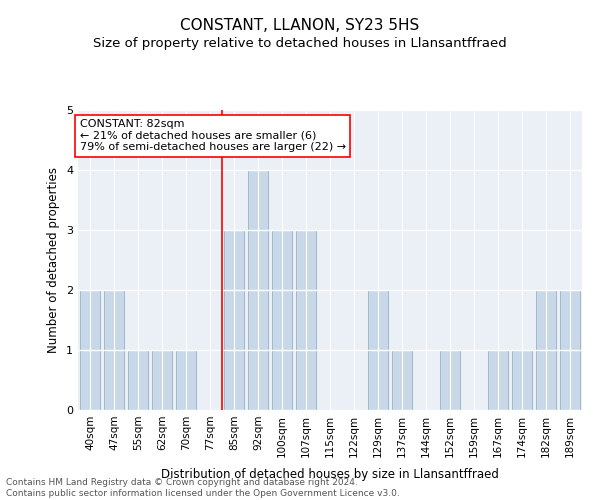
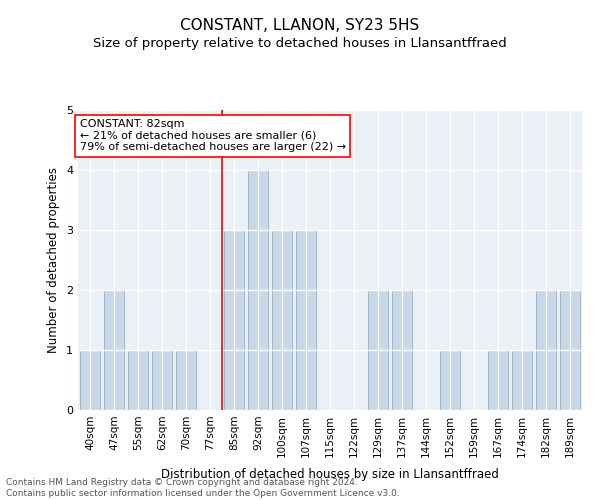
40sqm: 2 -> 1
137sqm: 1 -> 2
